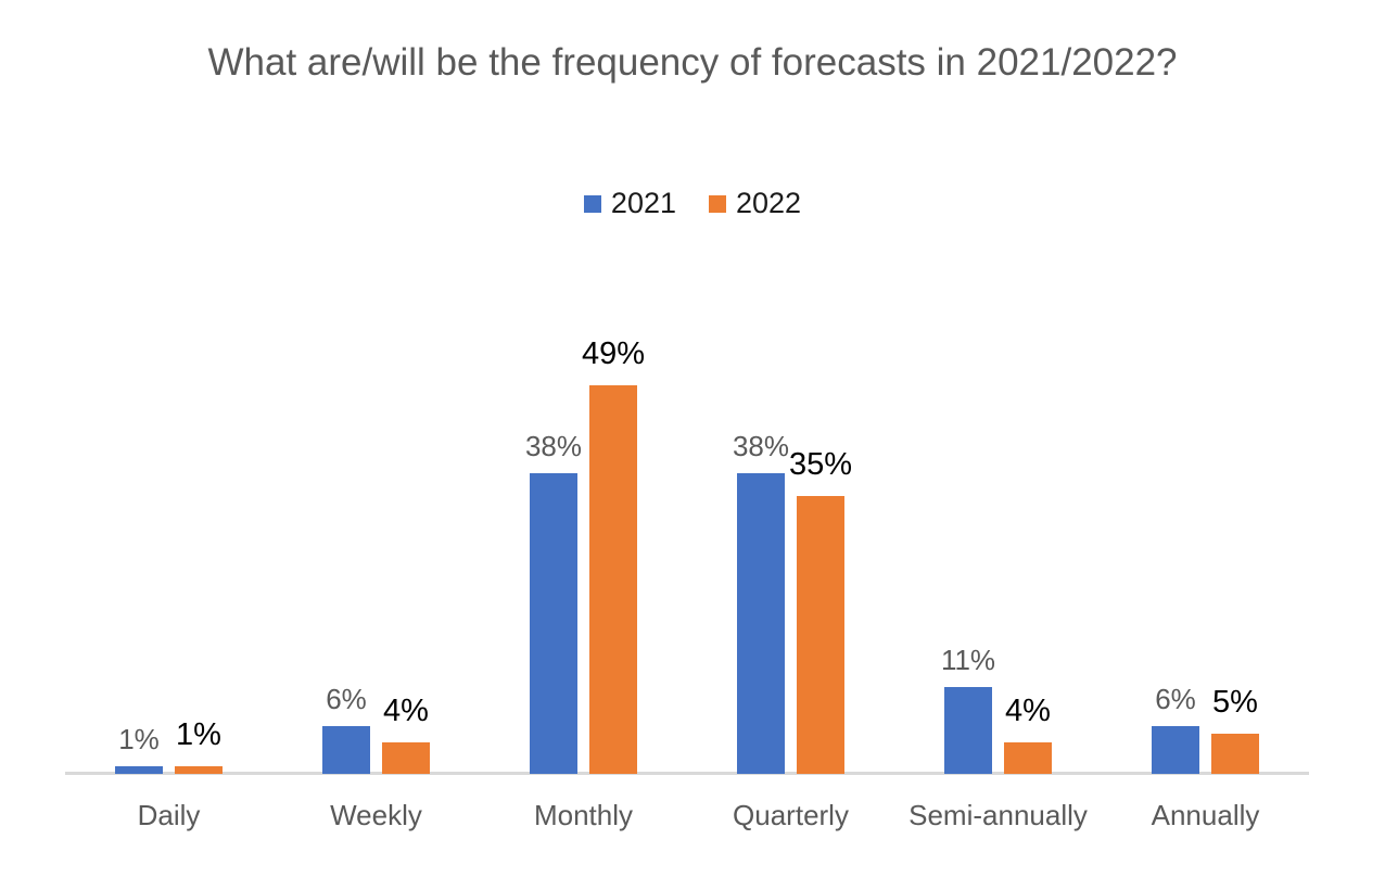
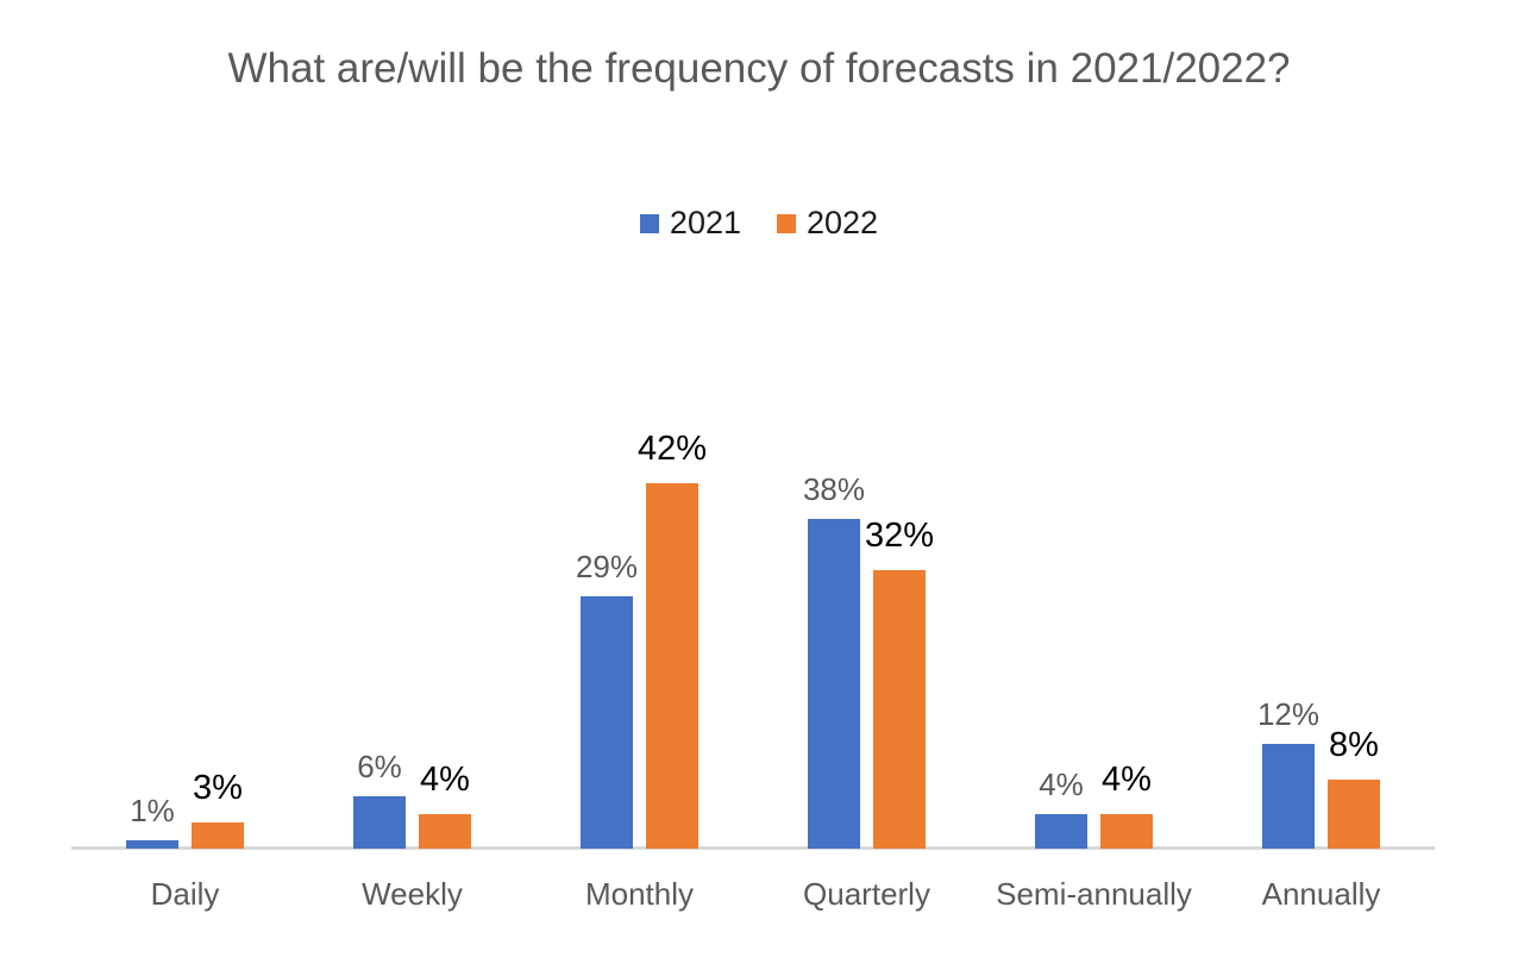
2022/Daily: 1% -> 3%
2021/Monthly: 38% -> 29%
2022/Monthly: 49% -> 42%
2022/Quarterly: 35% -> 32%
2021/Semi-annually: 11% -> 4%
2021/Annually: 6% -> 12%
2022/Annually: 5% -> 8%
